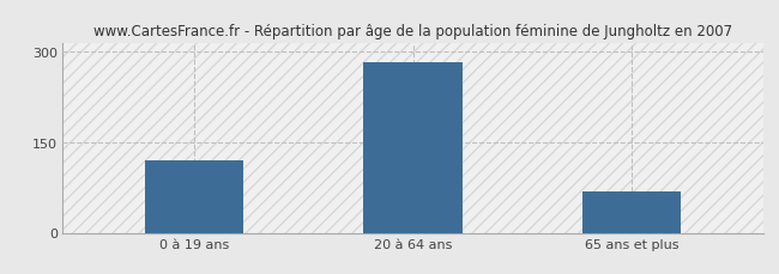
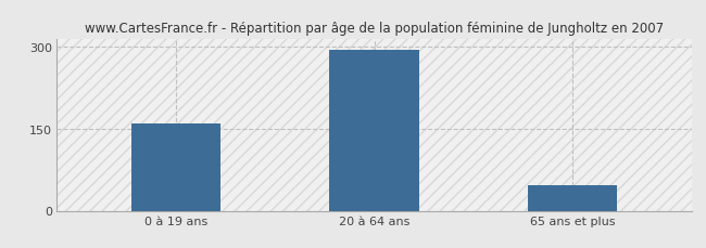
0 à 19 ans: 120 -> 160
20 à 64 ans: 283 -> 294
65 ans et plus: 68 -> 46
